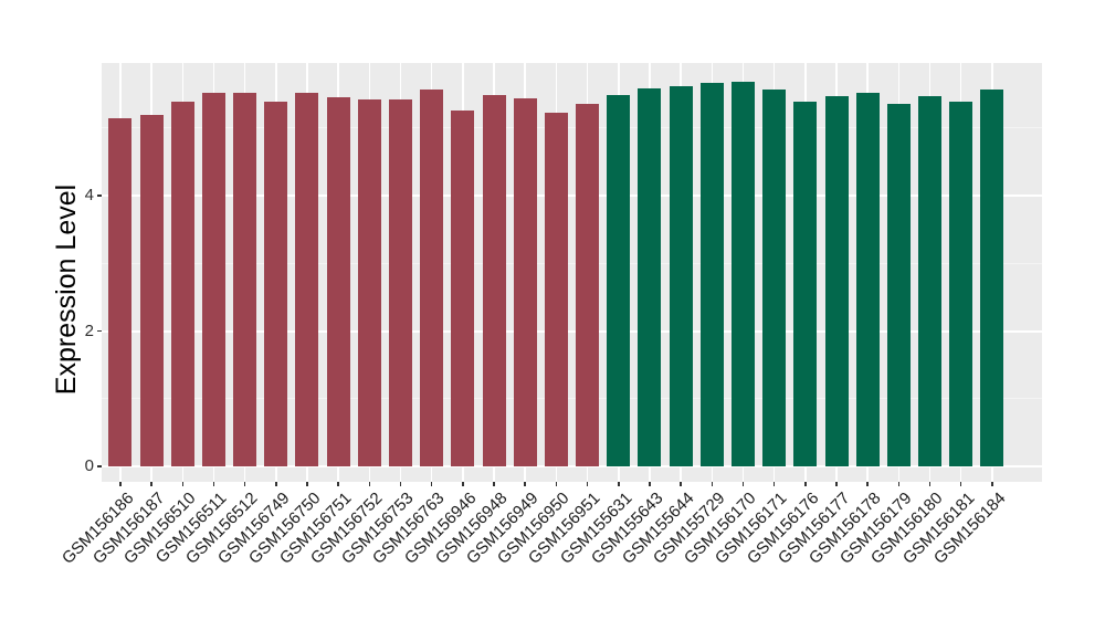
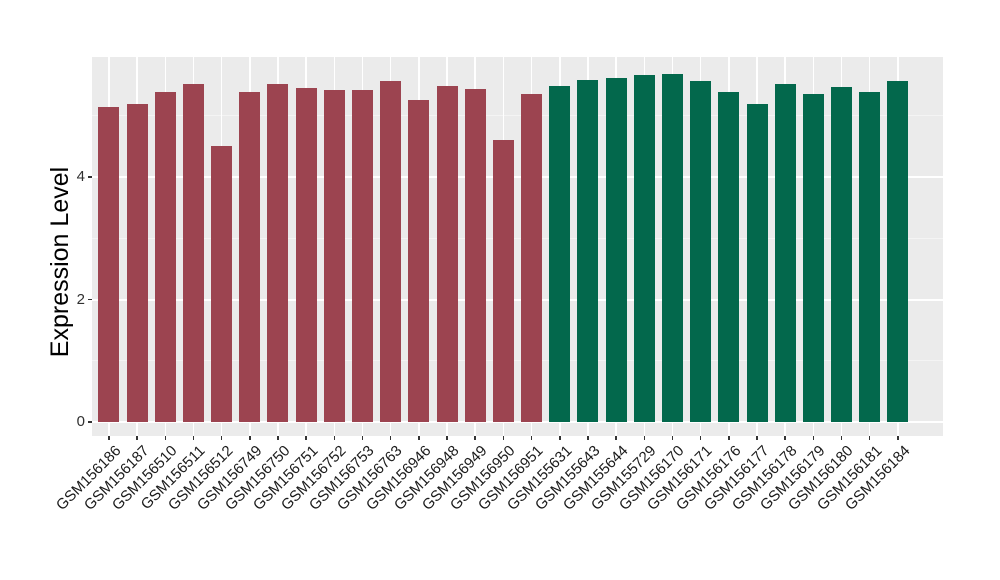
GSM156512: 5.5 -> 4.5
GSM156950: 5.2 -> 4.6
GSM156177: 5.5 -> 5.2
